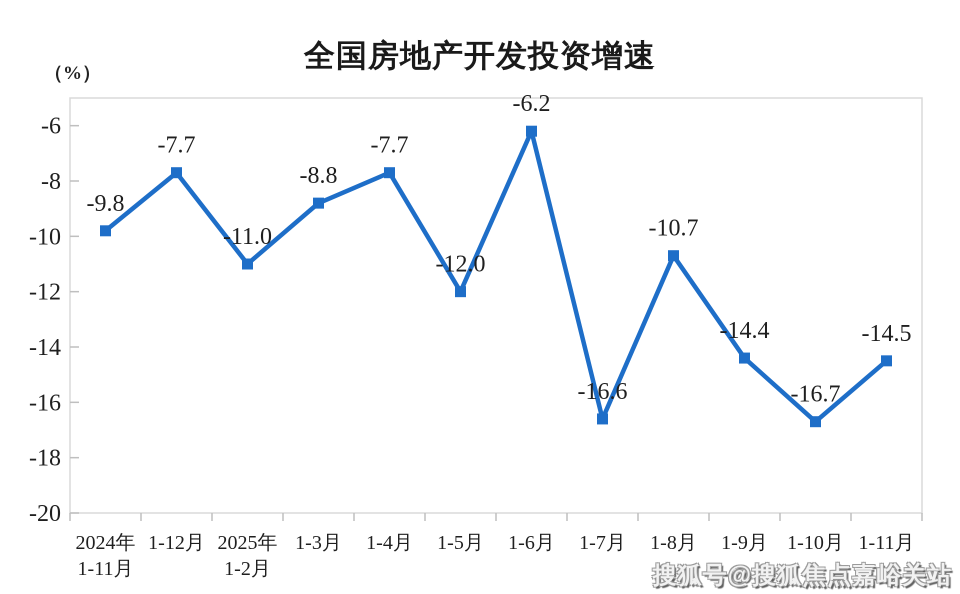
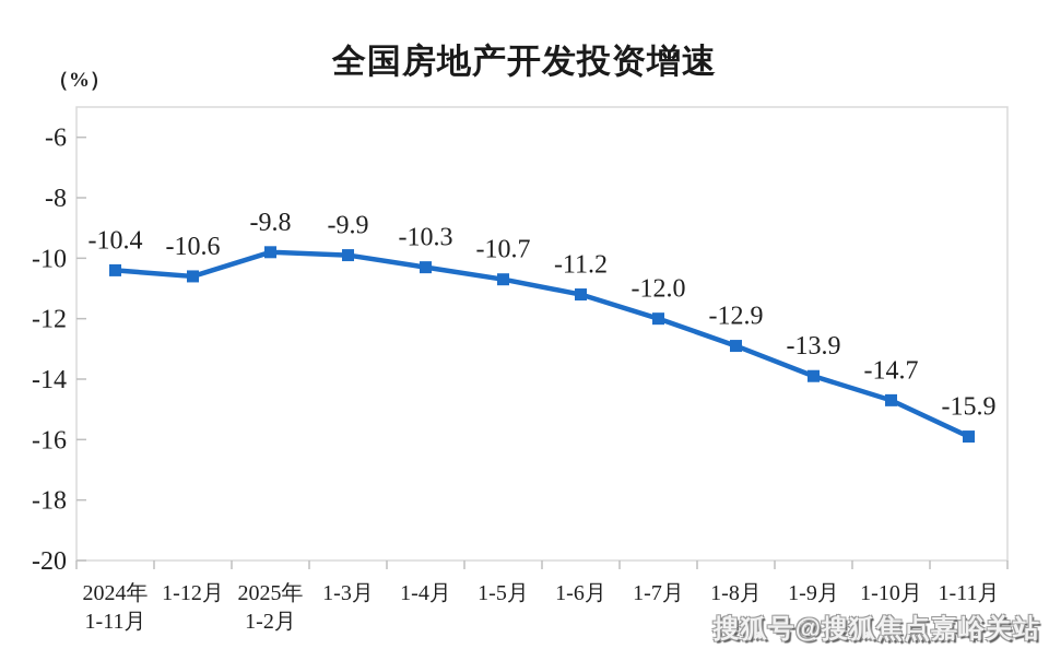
2024年 1-11月: -9.8 -> -10.4
1-12月: -7.7 -> -10.6
2025年 1-2月: -11.0 -> -9.8
1-3月: -8.8 -> -9.9
1-4月: -7.7 -> -10.3
1-5月: -12.0 -> -10.7
1-6月: -6.2 -> -11.2
1-7月: -16.6 -> -12.0
1-8月: -10.7 -> -12.9
1-9月: -14.4 -> -13.9
1-10月: -16.7 -> -14.7
1-11月: -14.5 -> -15.9
